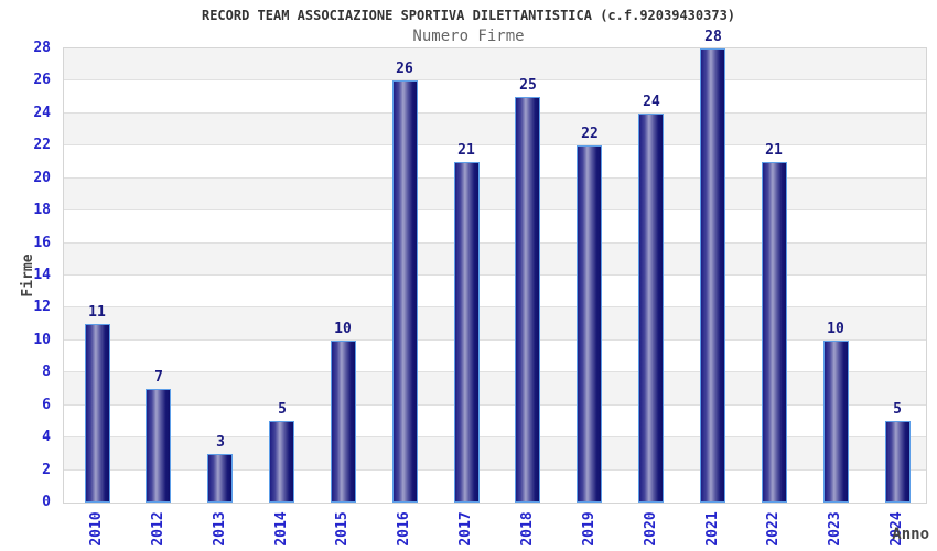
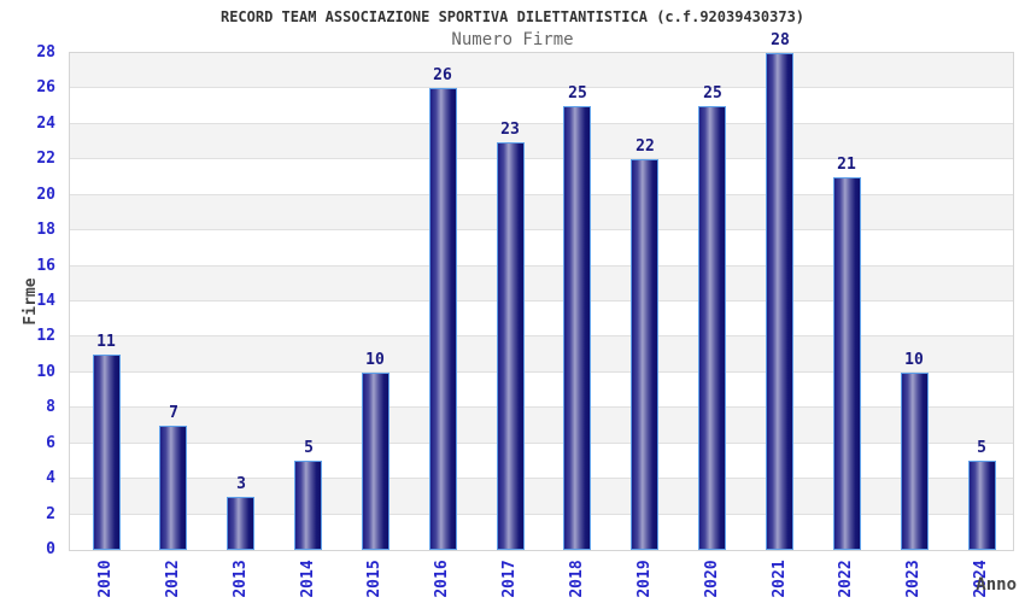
2017: 21 -> 23
2020: 24 -> 25
